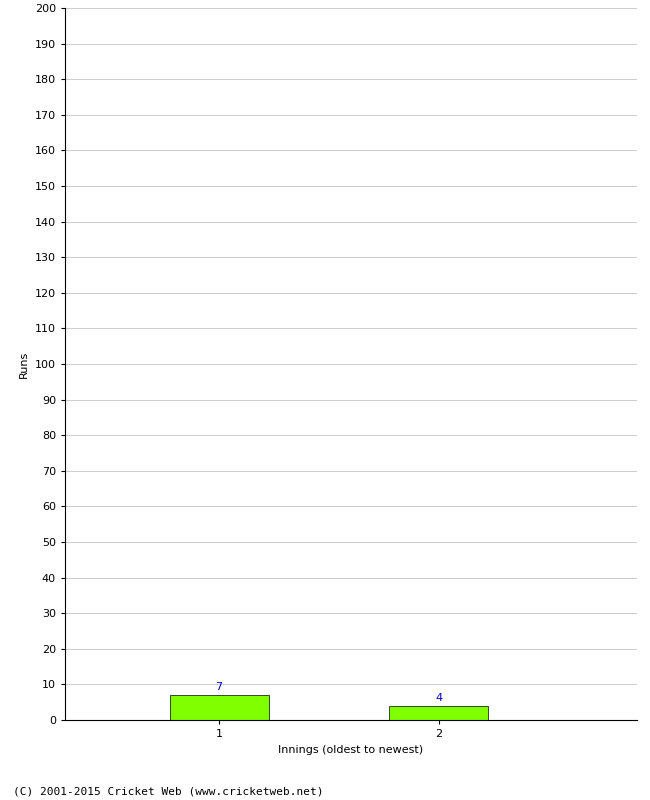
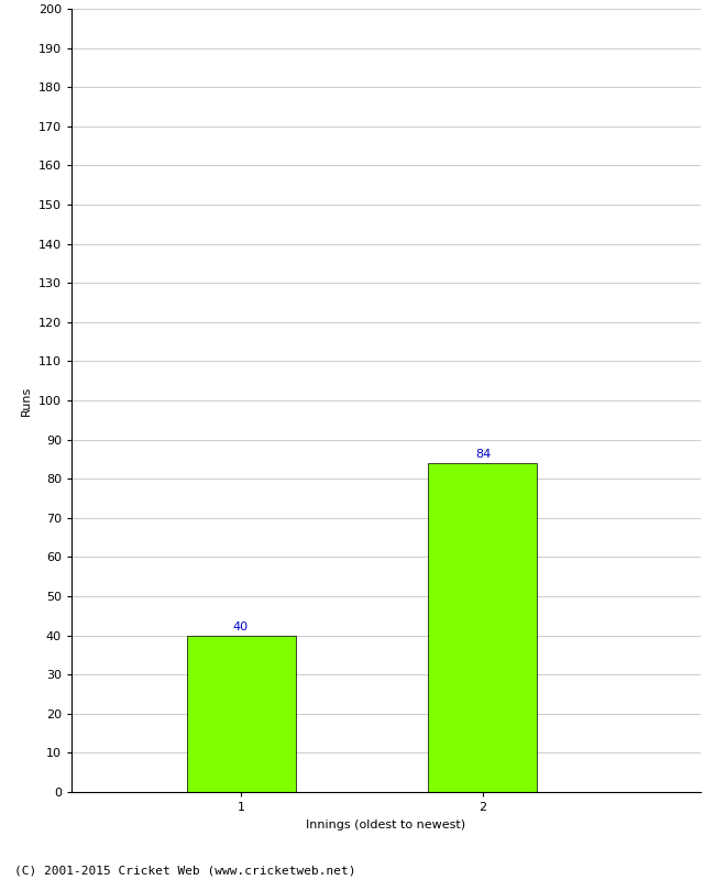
1: 7 -> 40
2: 4 -> 84
